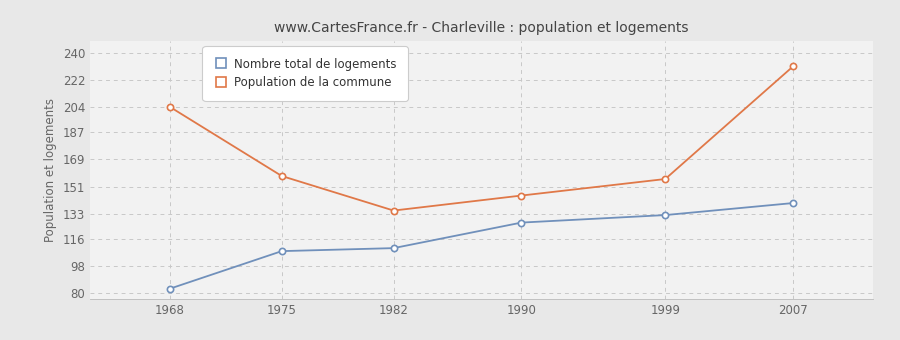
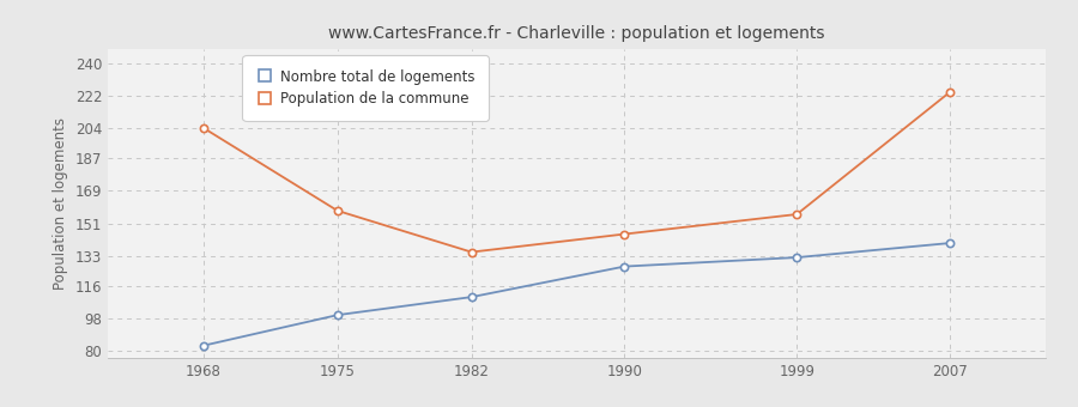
Nombre total de logements/1975: 108 -> 100
Population de la commune/2007: 231 -> 224
